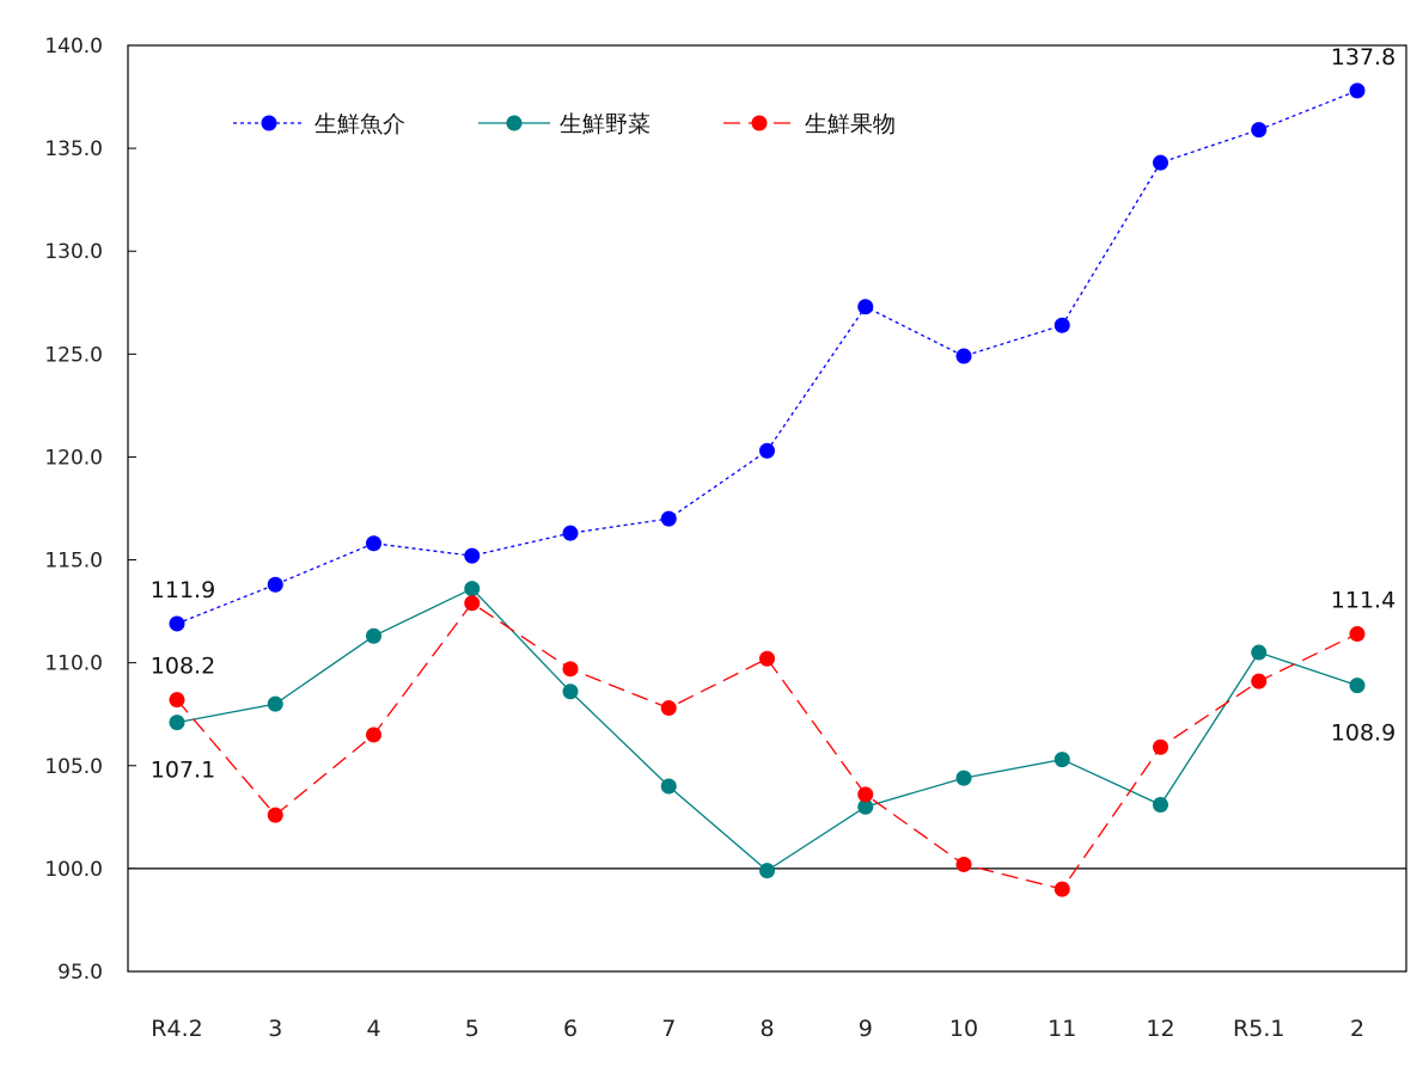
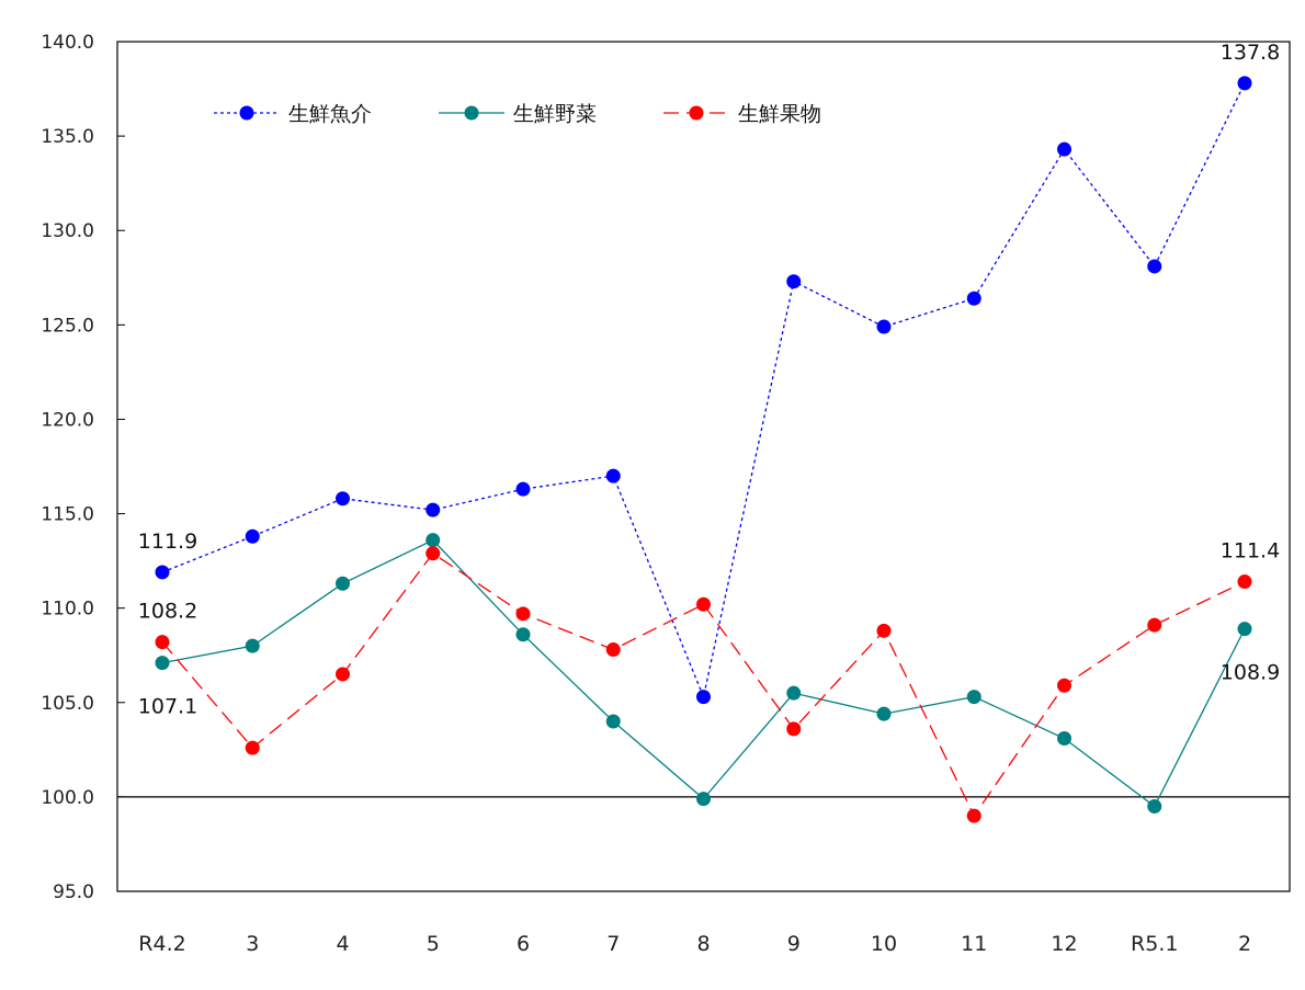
生鮮魚介/8: 120.3 -> 105.3
生鮮野菜/9: 103.0 -> 105.5
生鮮果物/10: 100.2 -> 108.8
生鮮魚介/R5.1: 135.9 -> 128.1
生鮮野菜/R5.1: 110.5 -> 99.5
